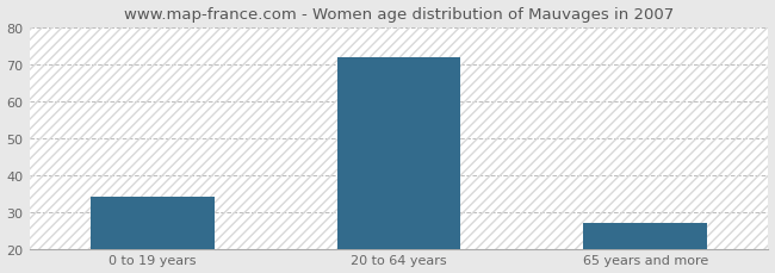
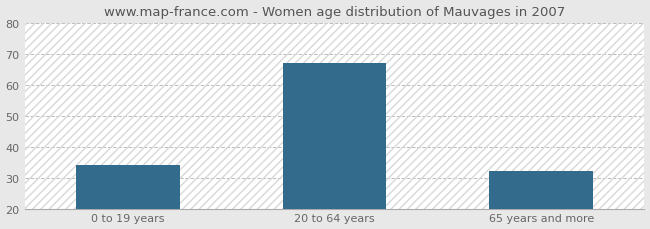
20 to 64 years: 72 -> 67
65 years and more: 27 -> 32
